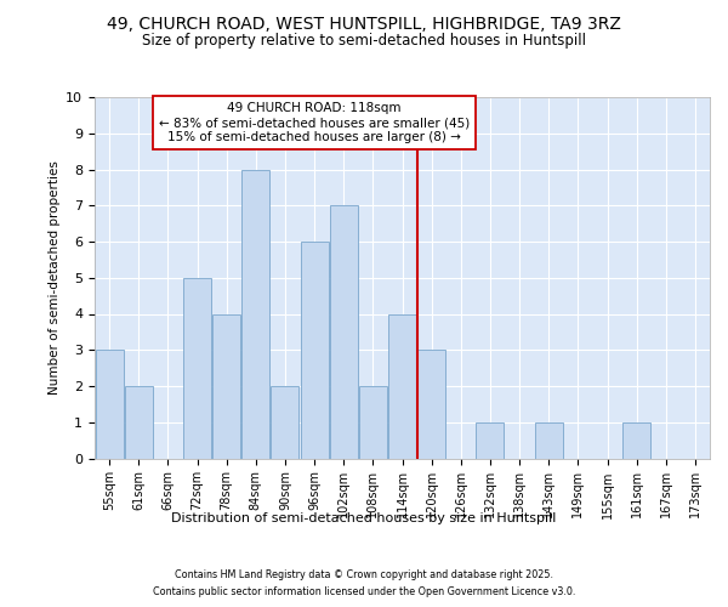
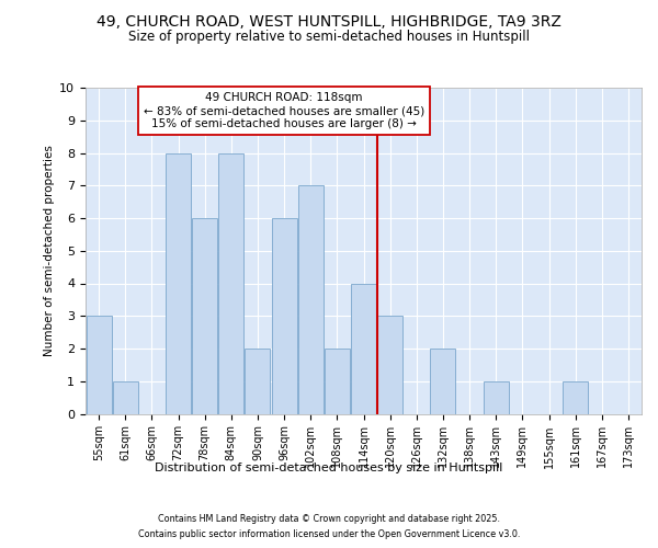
61sqm: 2 -> 1
72sqm: 5 -> 8
78sqm: 4 -> 6
132sqm: 1 -> 2
